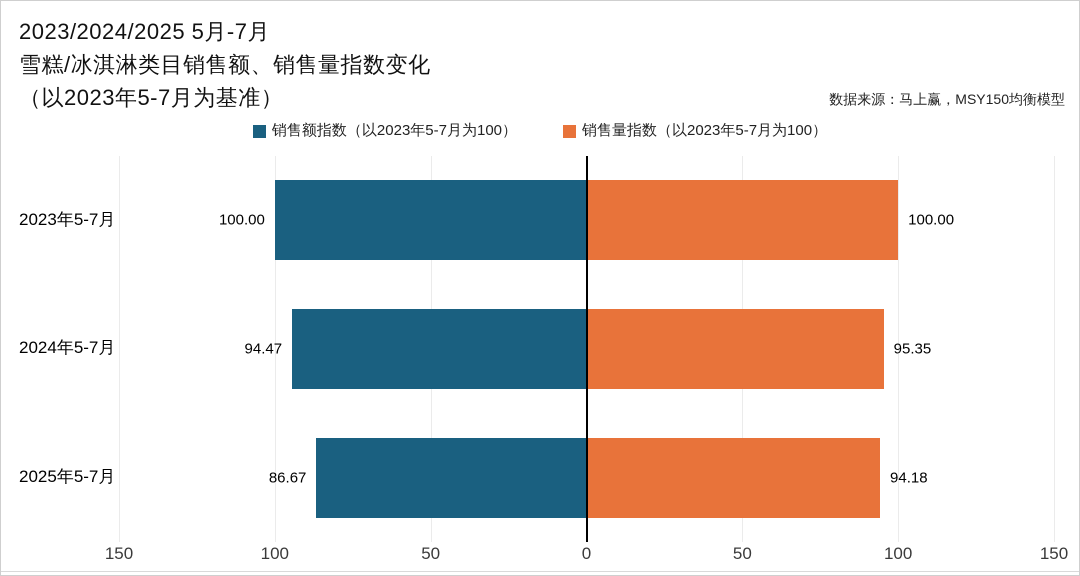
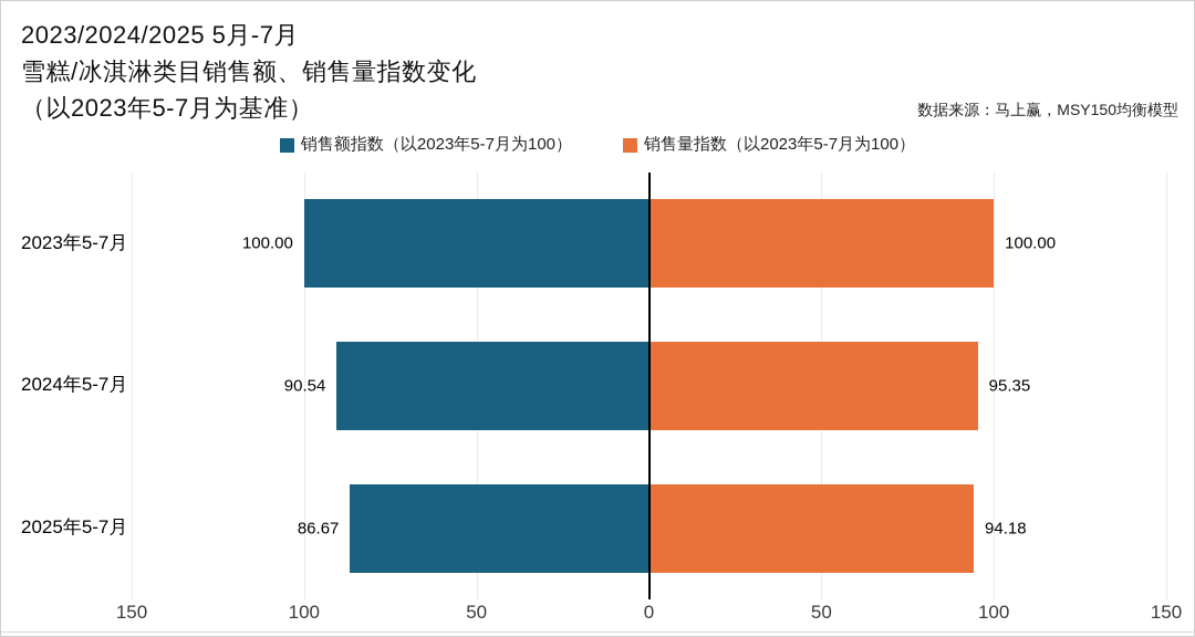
销售额指数（以2023年5-7月为100）/2024年5-7月: 94.47 -> 90.54
